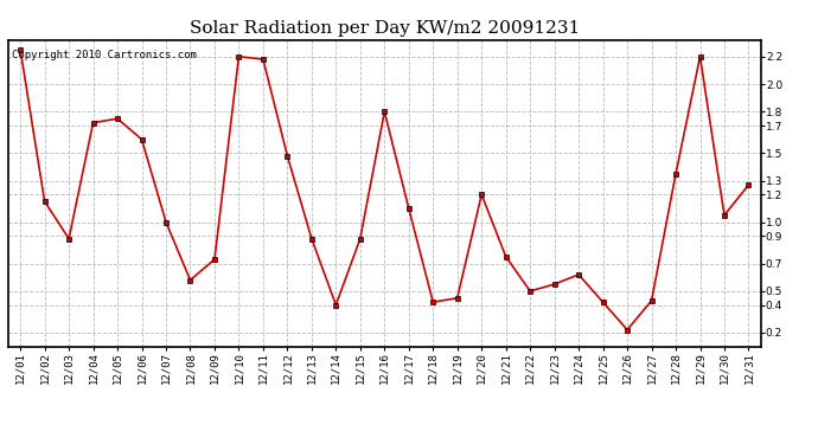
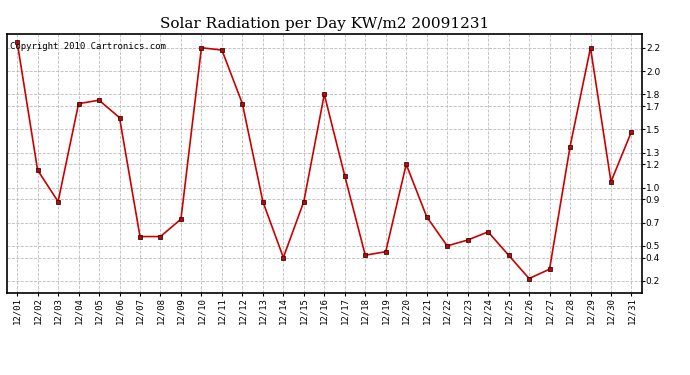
12/07: 1.00 -> 0.58
12/12: 1.48 -> 1.72
12/27: 0.43 -> 0.30
12/31: 1.27 -> 1.48
